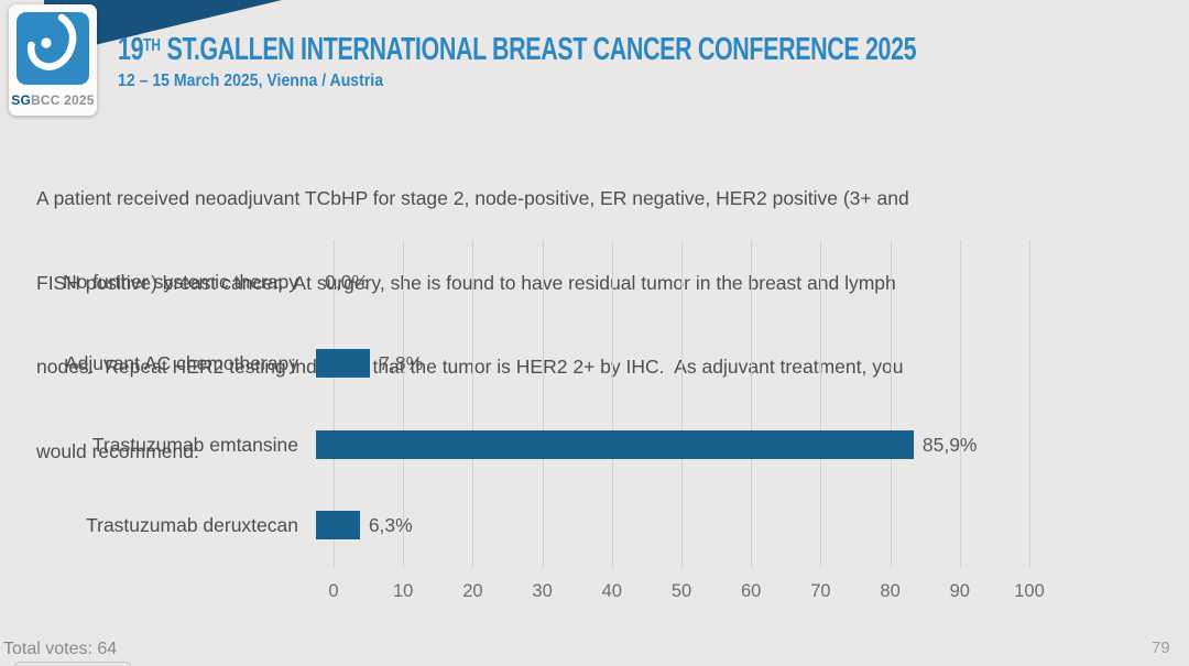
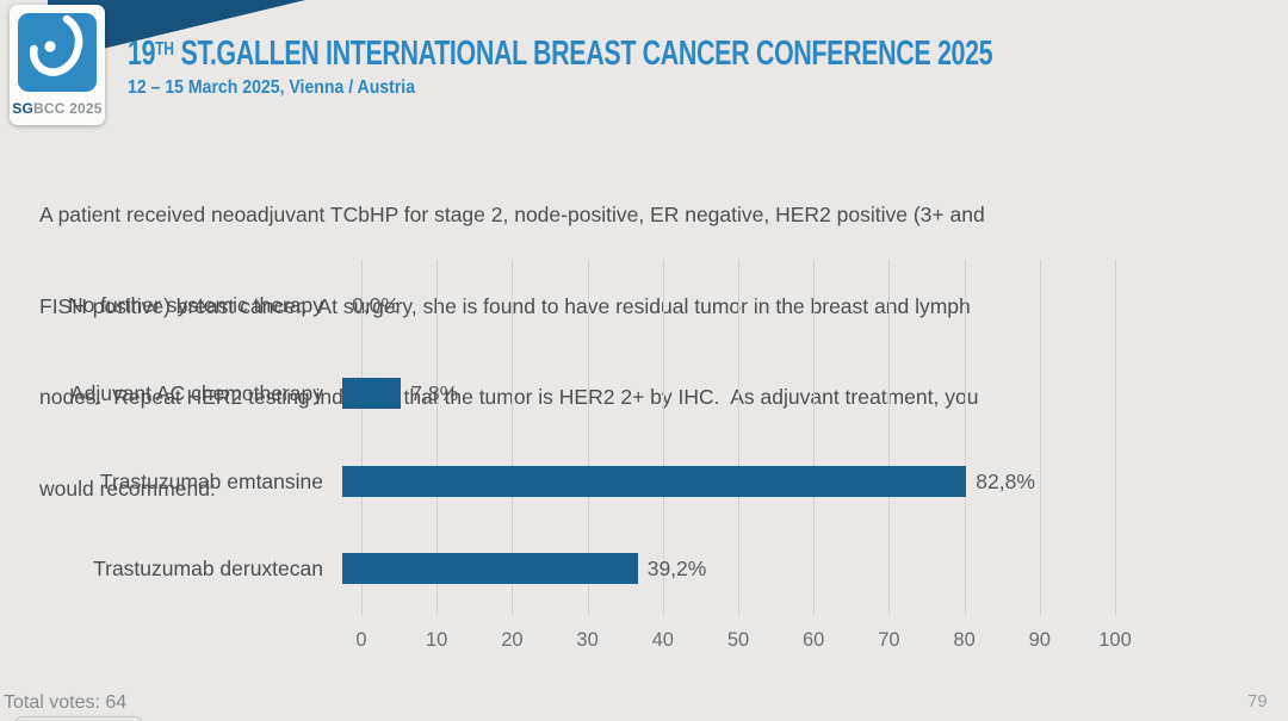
Trastuzumab emtansine: 85,9% -> 82,8%
Trastuzumab deruxtecan: 6,3% -> 39,2%
